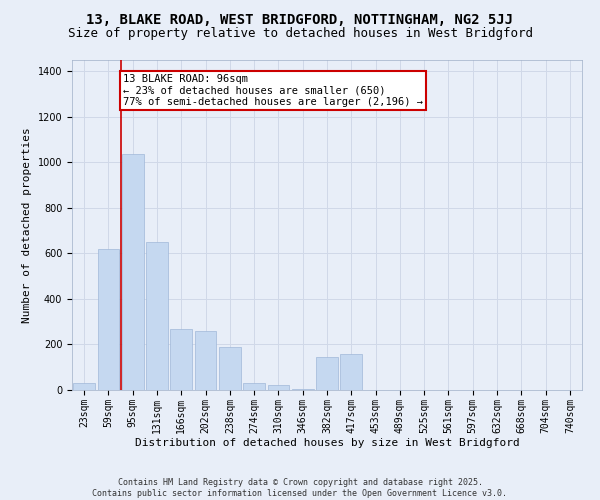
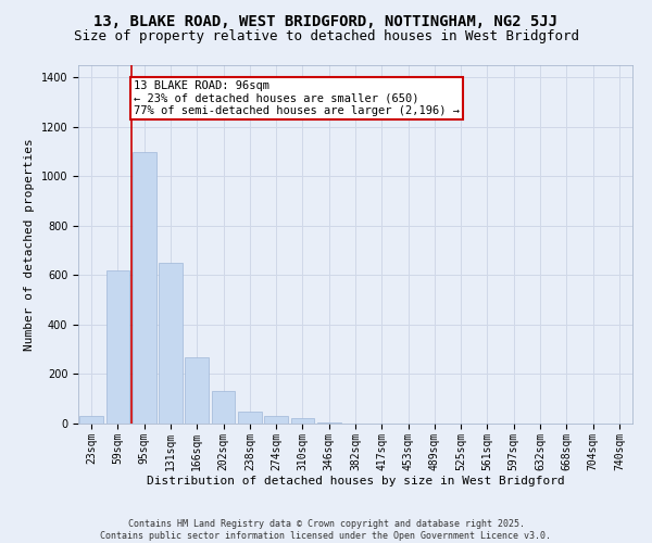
95sqm: 1035 -> 1100
202sqm: 260 -> 130
238sqm: 190 -> 50
382sqm: 145 -> 2
417sqm: 160 -> 1
